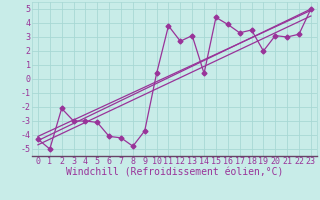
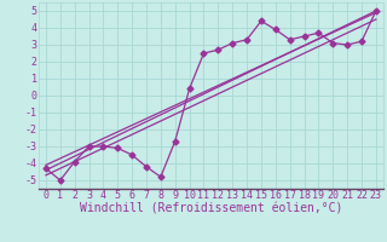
2: -2.1 -> -3.9
6: -4.1 -> -3.5
9: -3.7 -> -2.7
11: 3.8 -> 2.5
14: 0.4 -> 3.3
19: 2.0 -> 3.7
